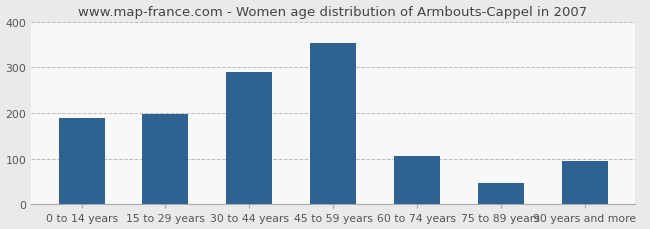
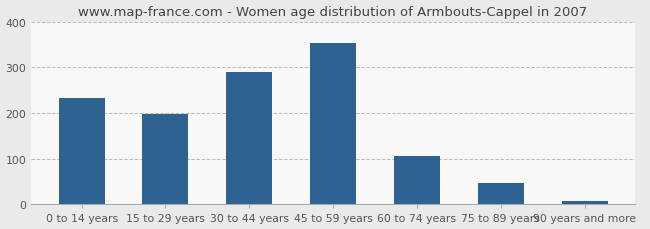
0 to 14 years: 190 -> 233
90 years and more: 95 -> 7
